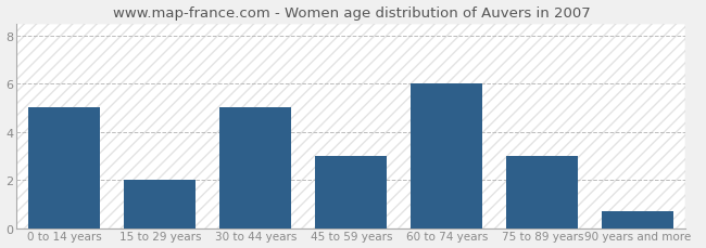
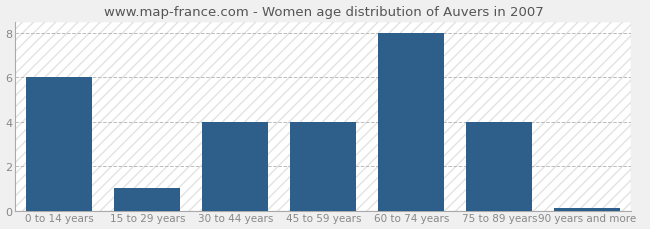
0 to 14 years: 5.0 -> 6.0
15 to 29 years: 2.0 -> 1.0
30 to 44 years: 5.0 -> 4.0
45 to 59 years: 3.0 -> 4.0
60 to 74 years: 6.0 -> 8.0
75 to 89 years: 3.0 -> 4.0
90 years and more: 0.7 -> 0.1
